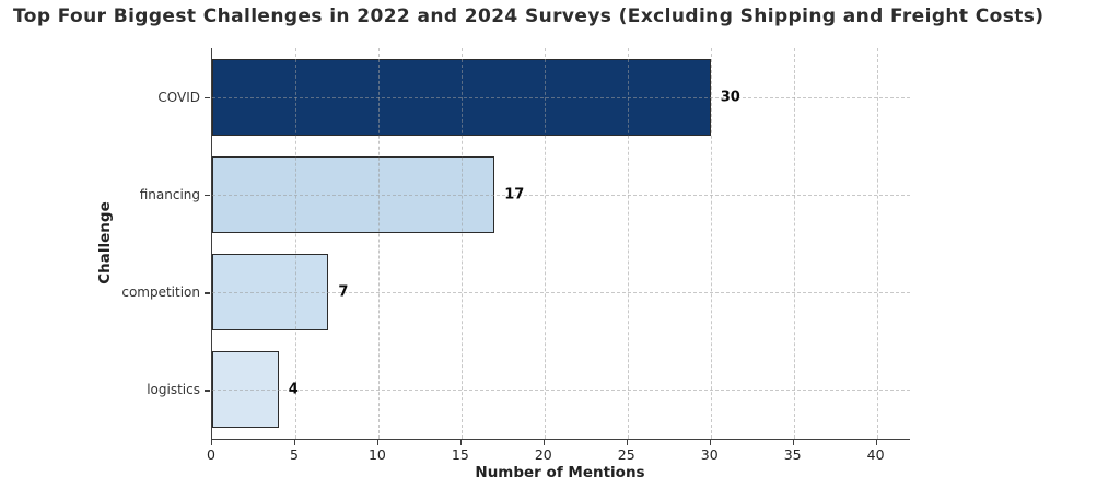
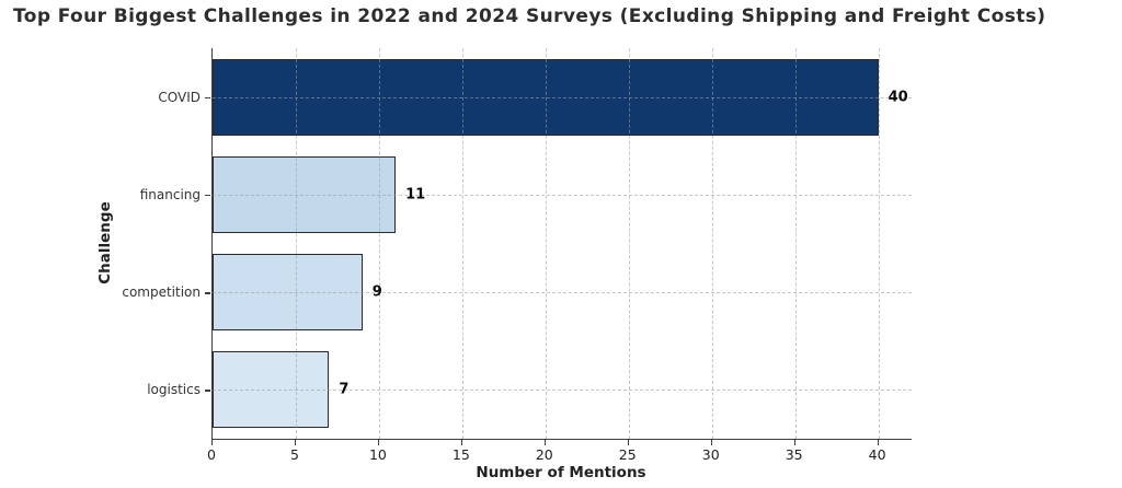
COVID: 30 -> 40
financing: 17 -> 11
competition: 7 -> 9
logistics: 4 -> 7
